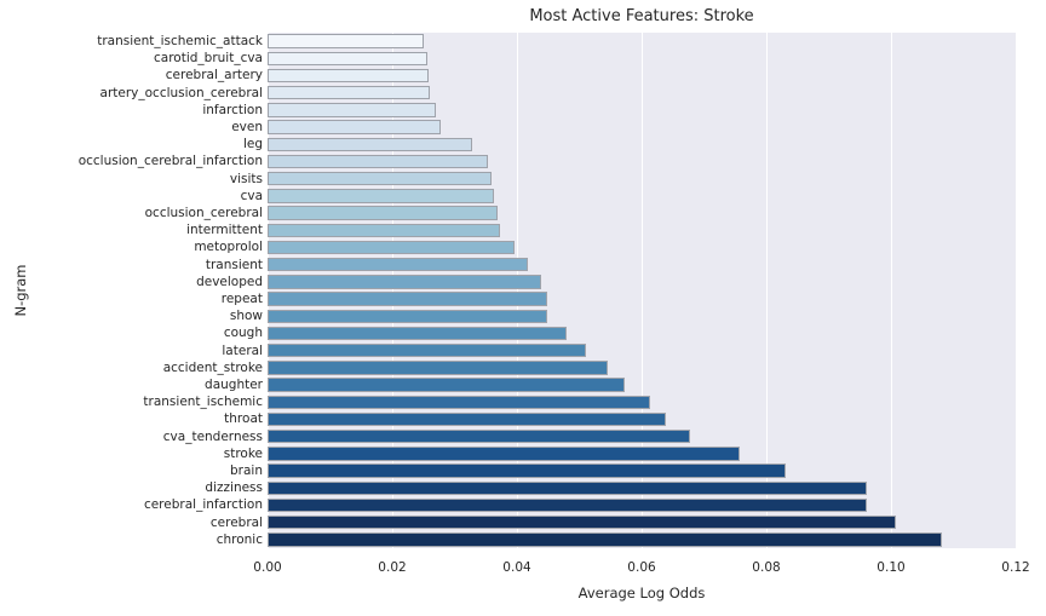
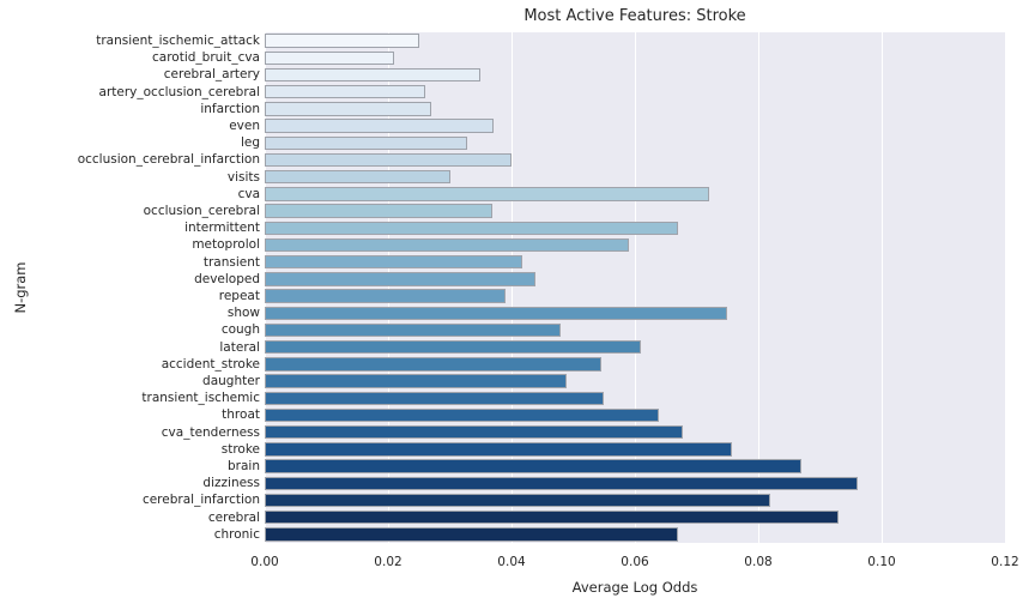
carotid_bruit_cva: 0.026 -> 0.021
cerebral_artery: 0.026 -> 0.035
even: 0.028 -> 0.037
occlusion_cerebral_infarction: 0.035 -> 0.040
visits: 0.036 -> 0.030
cva: 0.036 -> 0.072
intermittent: 0.037 -> 0.067
metoprolol: 0.040 -> 0.059
repeat: 0.045 -> 0.039
show: 0.045 -> 0.075
lateral: 0.051 -> 0.061
daughter: 0.057 -> 0.049
transient_ischemic: 0.061 -> 0.055
brain: 0.083 -> 0.087
cerebral_infarction: 0.096 -> 0.082
cerebral: 0.101 -> 0.093
chronic: 0.108 -> 0.067
